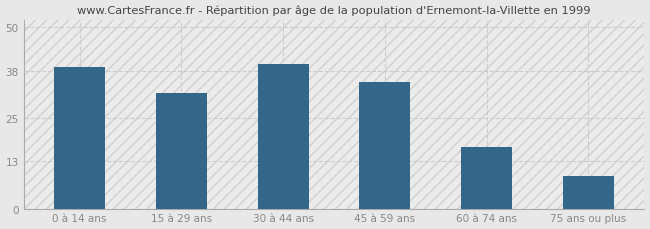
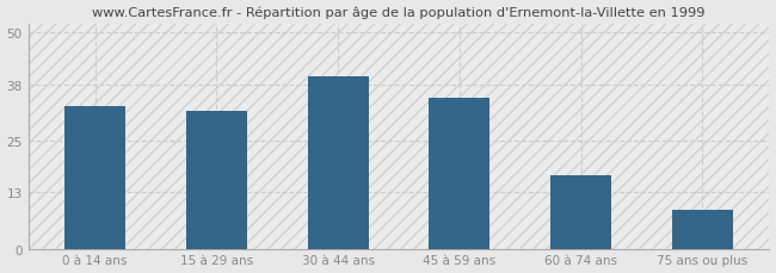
0 à 14 ans: 39 -> 33
